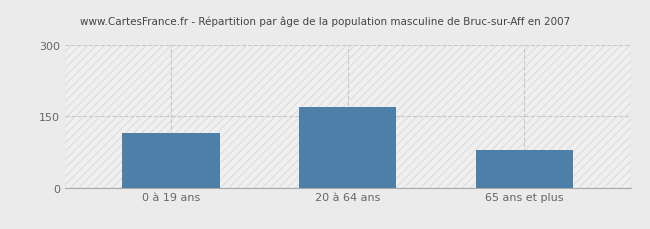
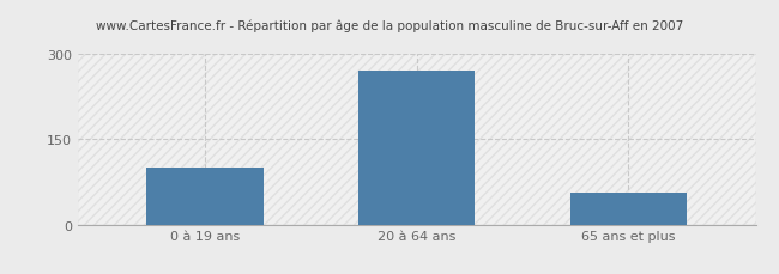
0 à 19 ans: 115 -> 100
20 à 64 ans: 170 -> 270
65 ans et plus: 80 -> 55
